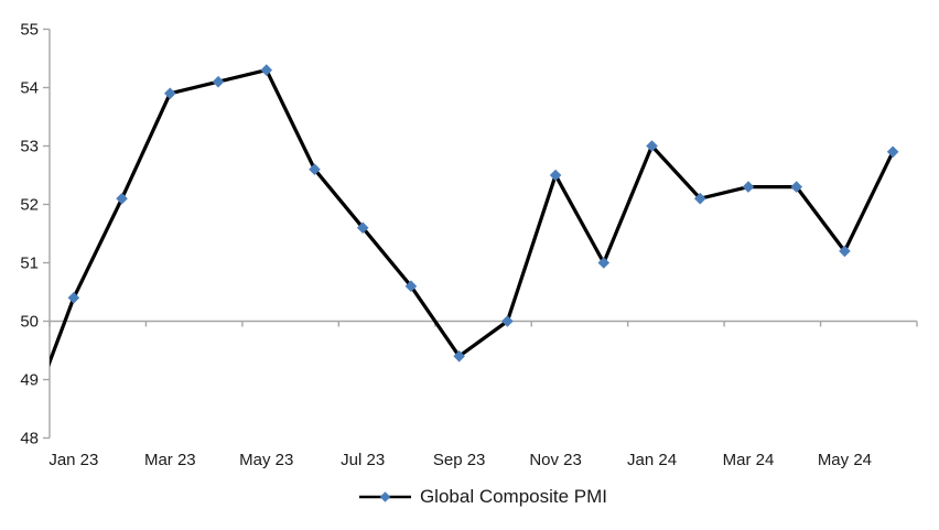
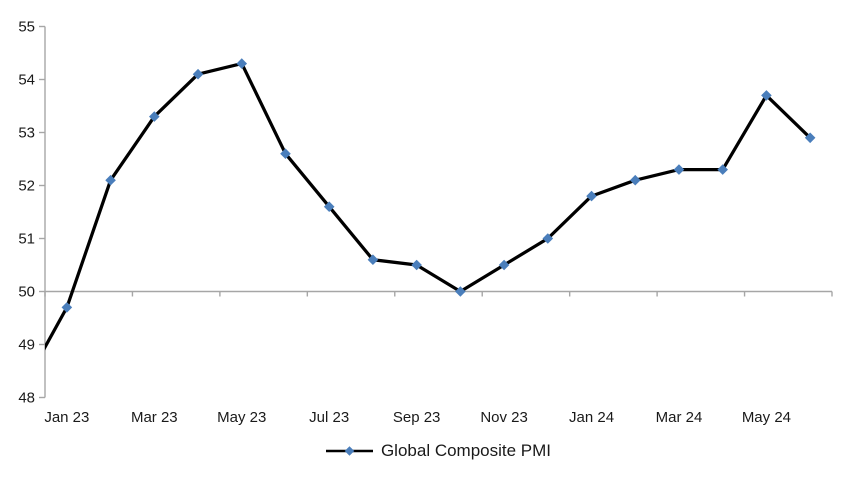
Jan 23: 50.4 -> 49.7
Mar 23: 53.9 -> 53.3
Sep 23: 49.4 -> 50.5
Nov 23: 52.5 -> 50.5
Jan 24: 53.0 -> 51.8
May 24: 51.2 -> 53.7
